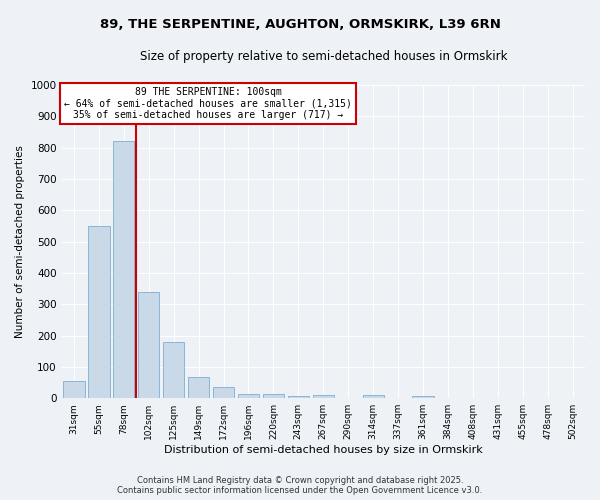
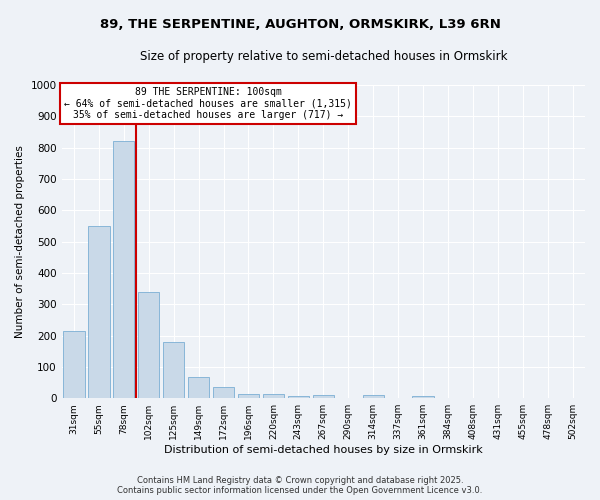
31sqm: 55 -> 215
